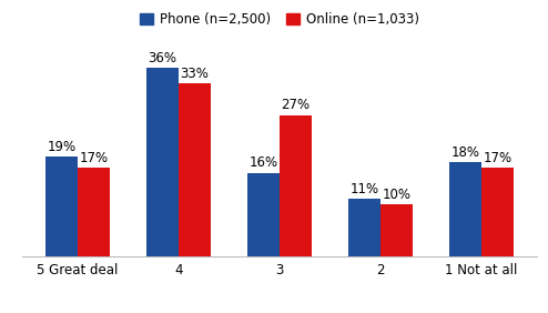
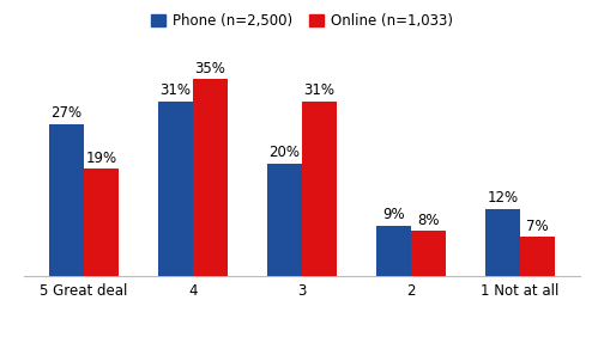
Phone (n=2,500)/5 Great deal: 19% -> 27%
Online (n=1,033)/5 Great deal: 17% -> 19%
Phone (n=2,500)/4: 36% -> 31%
Online (n=1,033)/4: 33% -> 35%
Phone (n=2,500)/3: 16% -> 20%
Online (n=1,033)/3: 27% -> 31%
Phone (n=2,500)/2: 11% -> 9%
Online (n=1,033)/2: 10% -> 8%
Phone (n=2,500)/1 Not at all: 18% -> 12%
Online (n=1,033)/1 Not at all: 17% -> 7%
